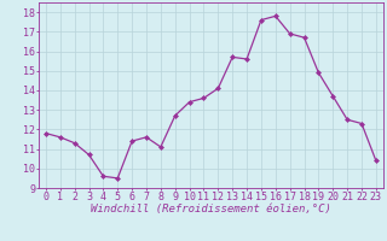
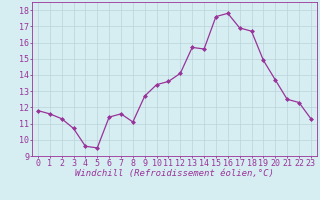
23: 10.4 -> 11.3
